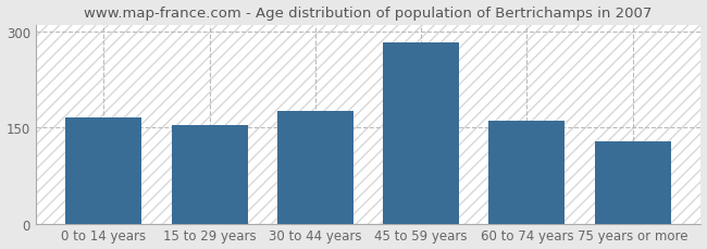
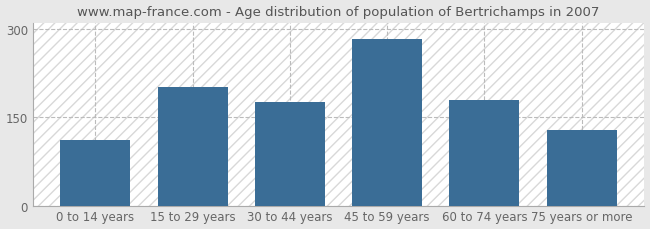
0 to 14 years: 166 -> 112
15 to 29 years: 154 -> 202
60 to 74 years: 160 -> 180
